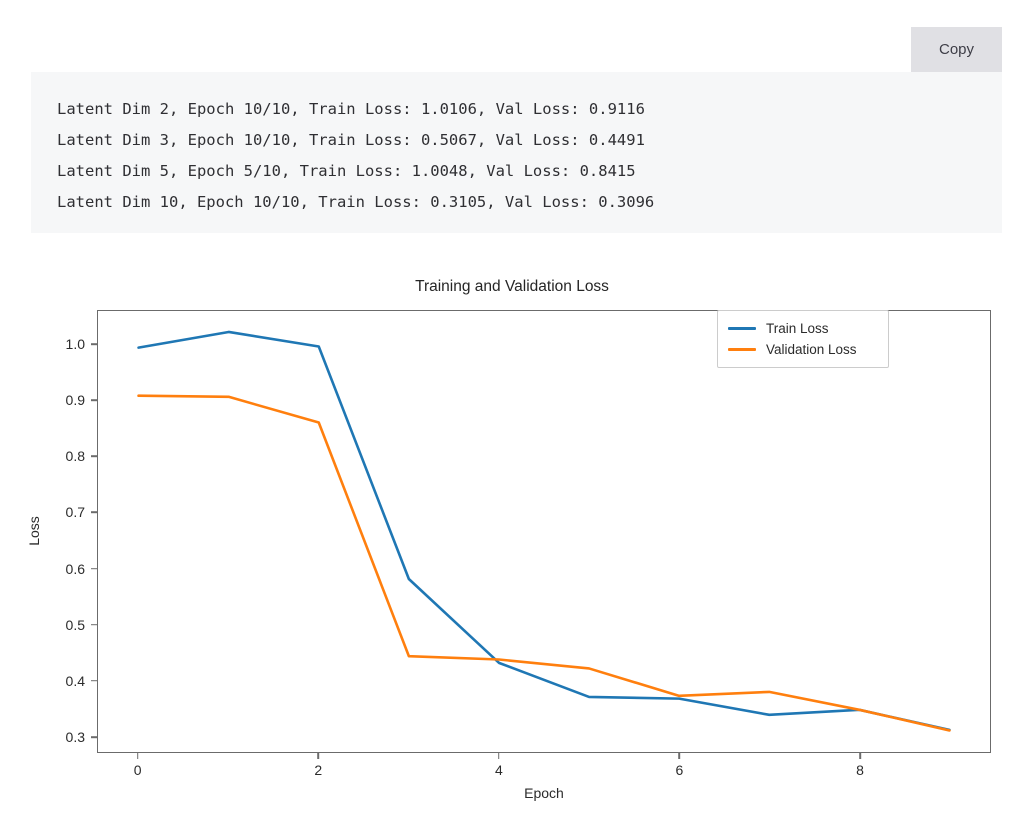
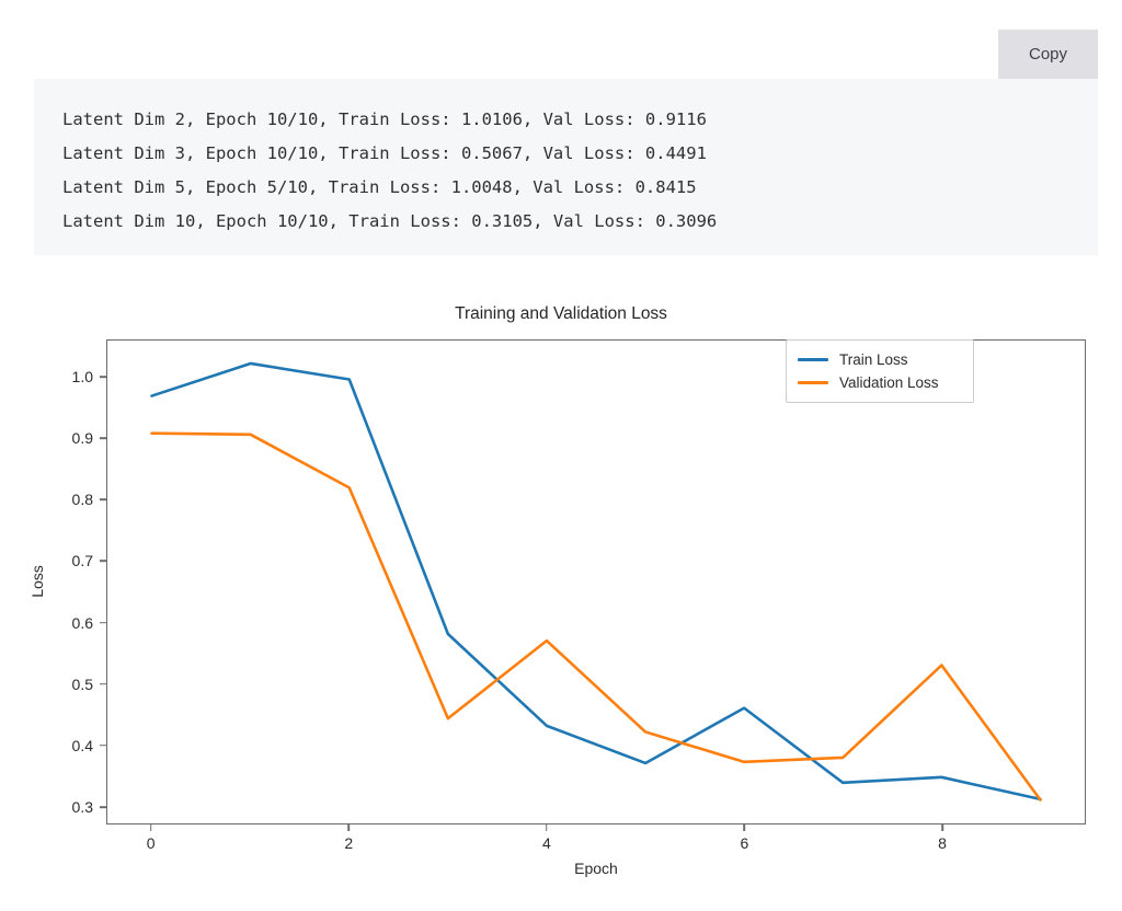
Train Loss/0: 0.99 -> 0.97
Validation Loss/2: 0.86 -> 0.82
Validation Loss/4: 0.44 -> 0.57
Train Loss/6: 0.37 -> 0.46
Validation Loss/8: 0.35 -> 0.53
